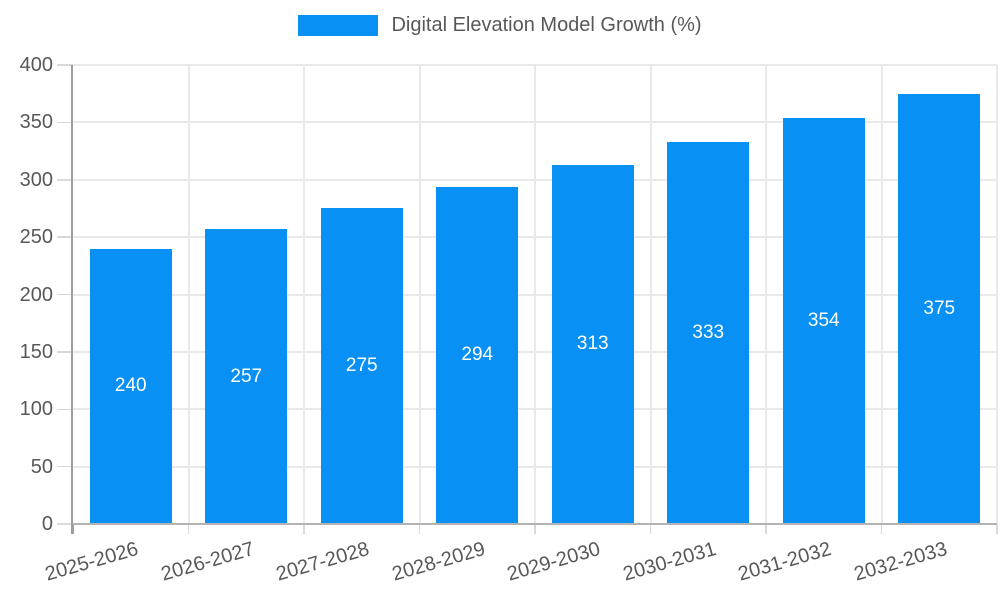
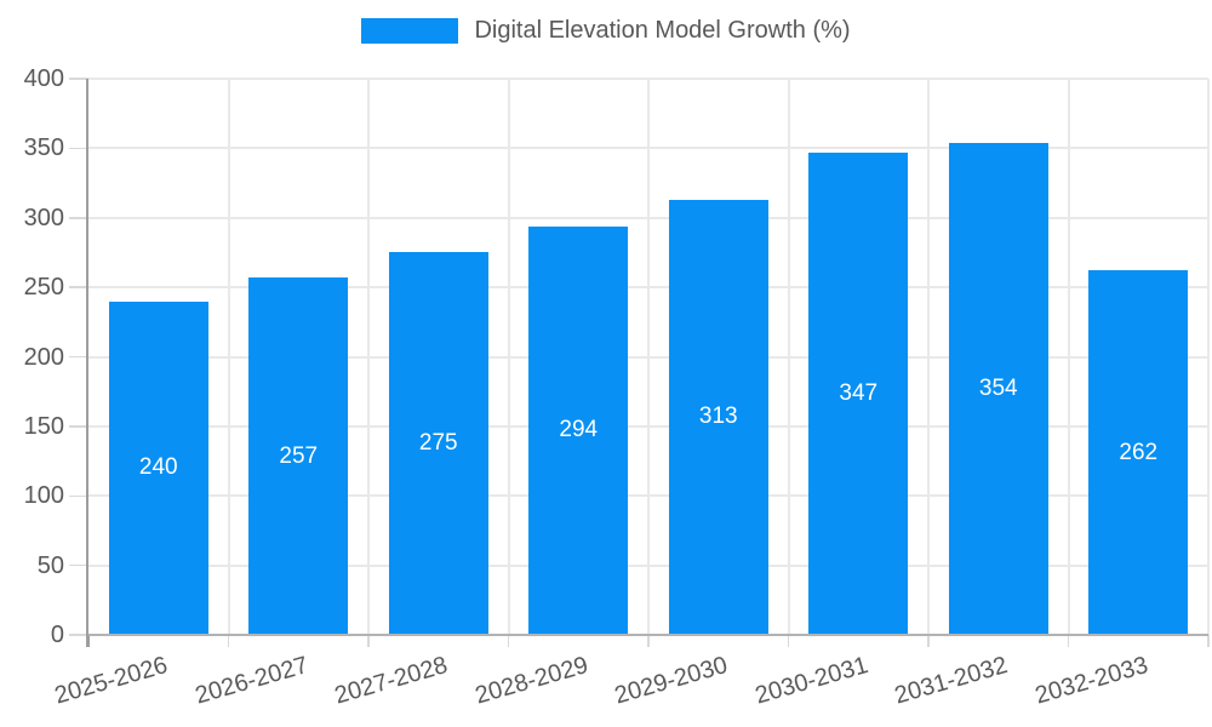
2030-2031: 333 -> 347
2032-2033: 375 -> 262
